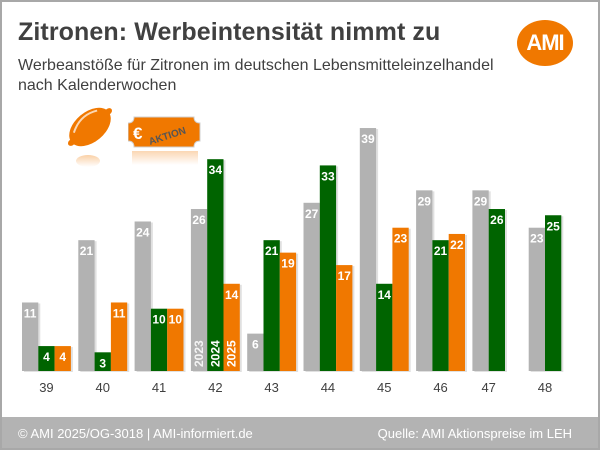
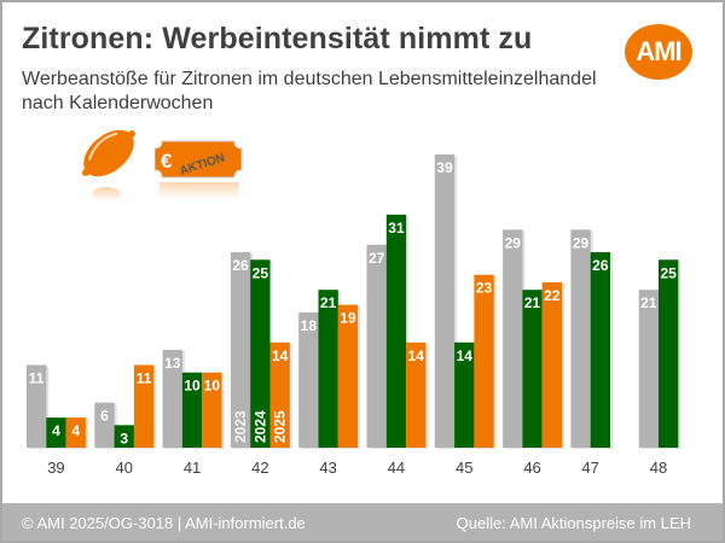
2023/40: 21 -> 6
2023/41: 24 -> 13
2024/42: 34 -> 25
2023/43: 6 -> 18
2024/44: 33 -> 31
2025/44: 17 -> 14
2023/48: 23 -> 21
